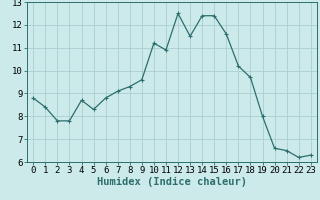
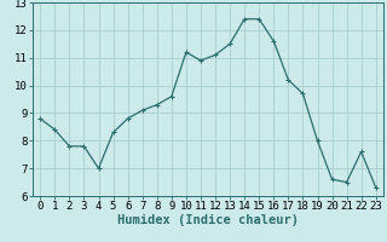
4: 8.7 -> 7.0
12: 12.5 -> 11.1
22: 6.2 -> 7.6
